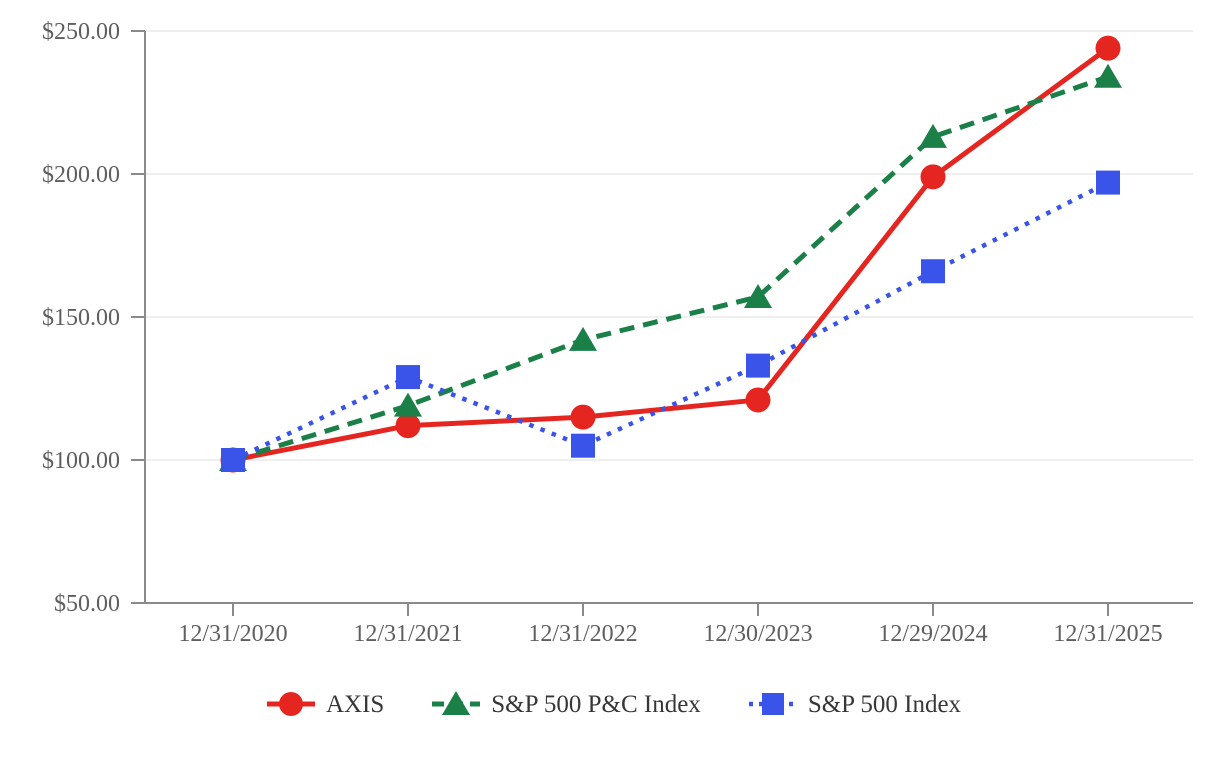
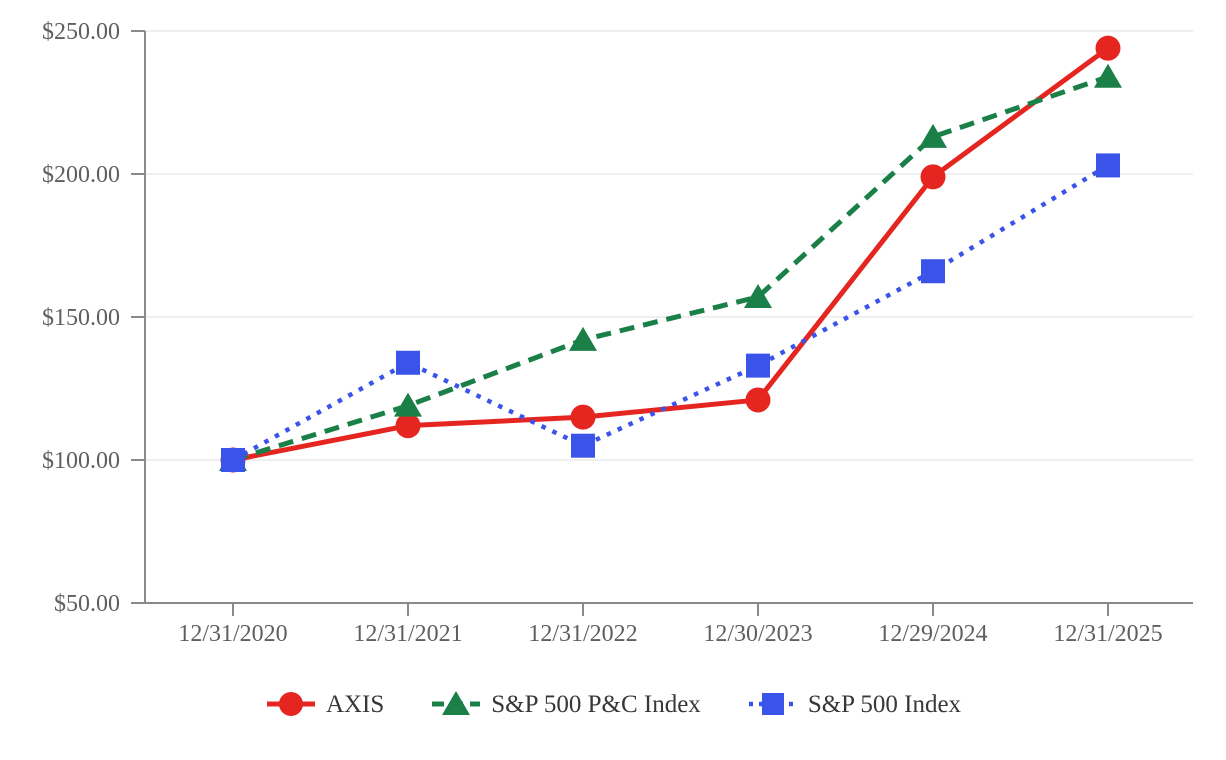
S&P 500 Index/12/31/2021: $129 -> $134
S&P 500 Index/12/31/2025: $197 -> $203
